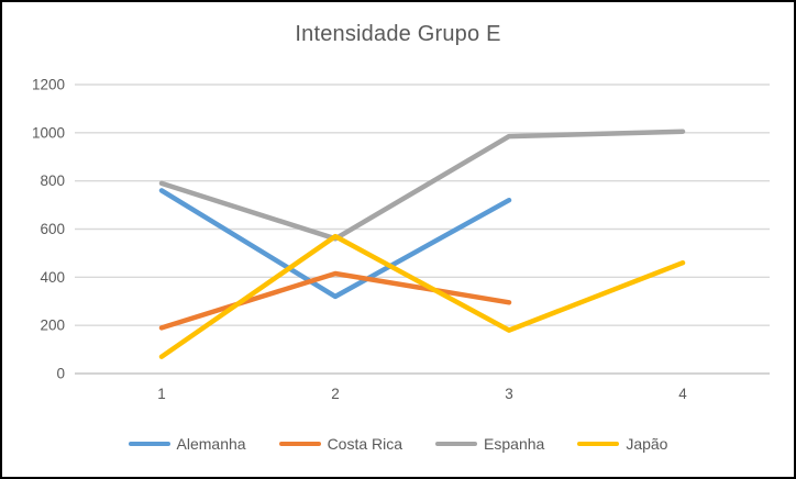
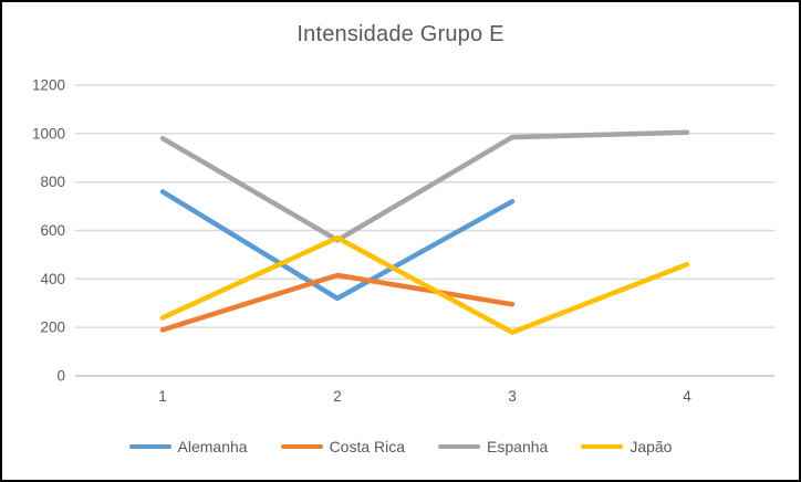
Espanha/1: 790 -> 980
Japão/1: 70 -> 240
